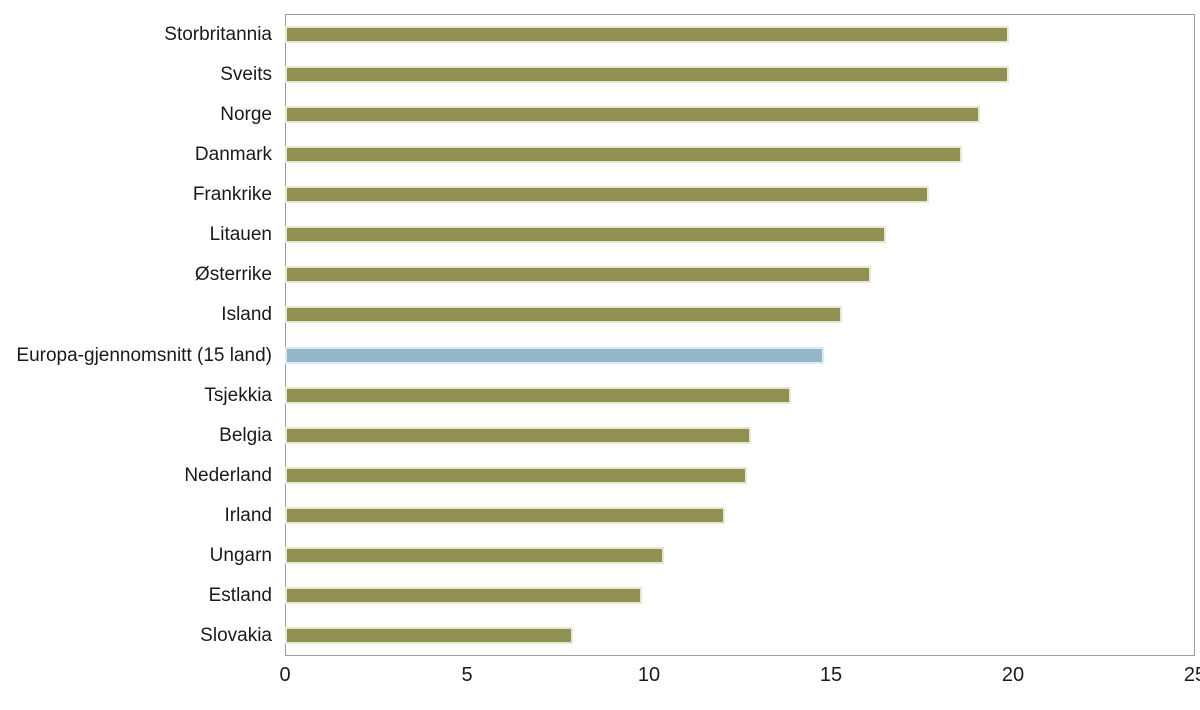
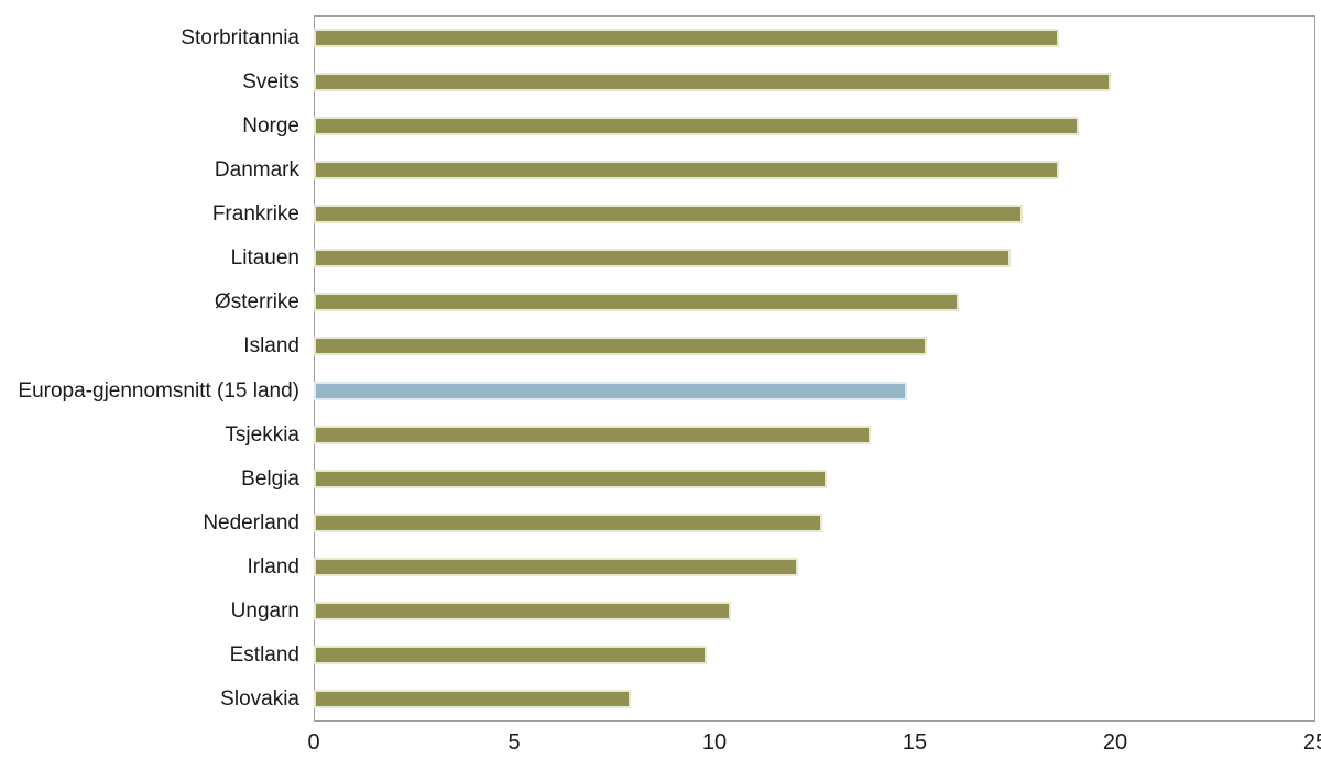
Storbritannia: 19.9 -> 18.6
Litauen: 16.5 -> 17.4
